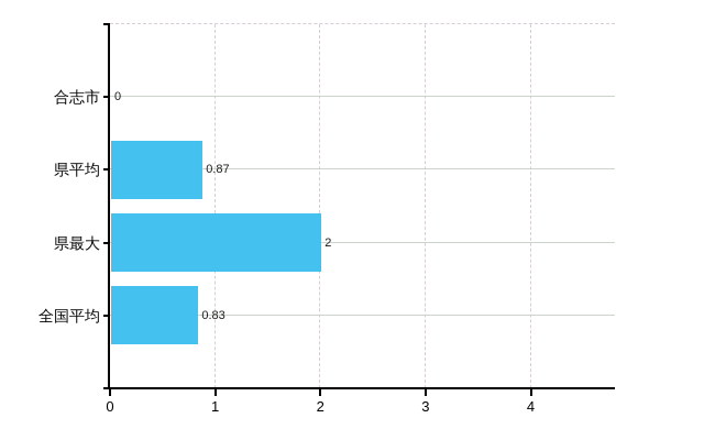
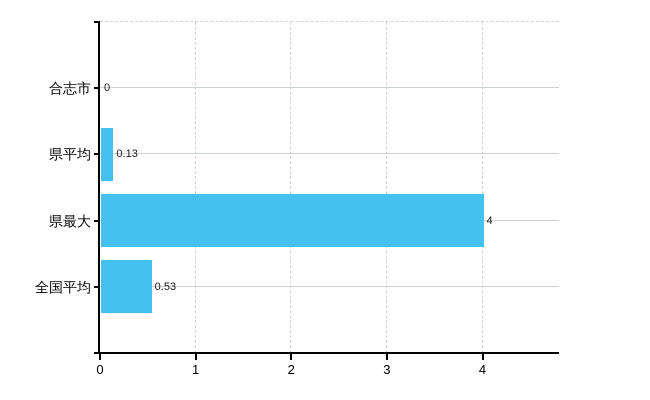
県平均: 0.87 -> 0.13
県最大: 2 -> 4
全国平均: 0.83 -> 0.53
